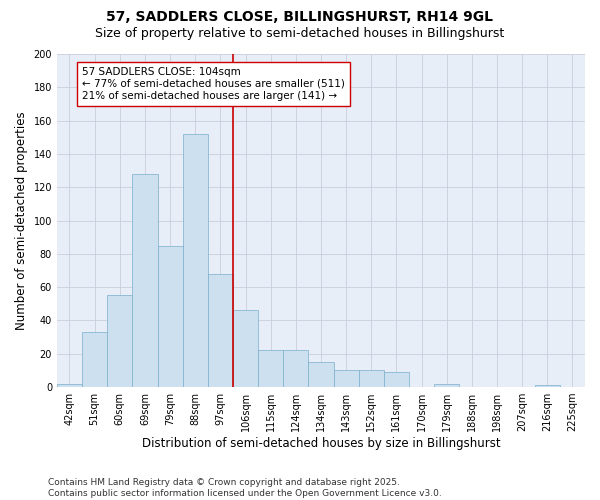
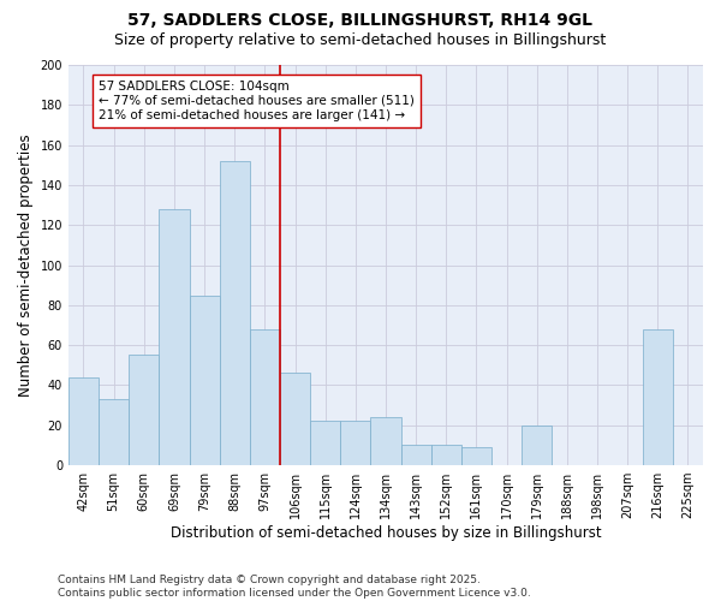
42sqm: 2 -> 44
134sqm: 15 -> 24
179sqm: 2 -> 20
216sqm: 1 -> 68
